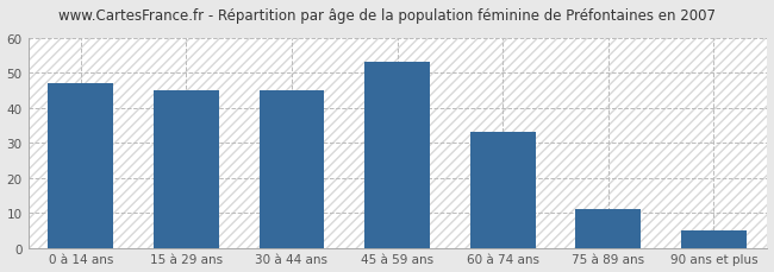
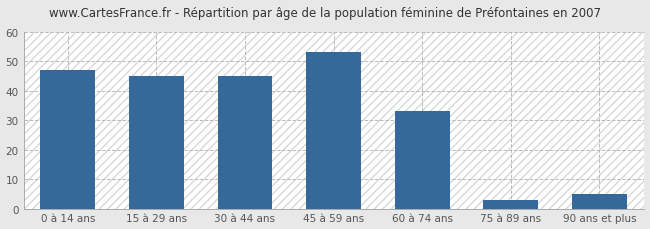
75 à 89 ans: 11 -> 3
